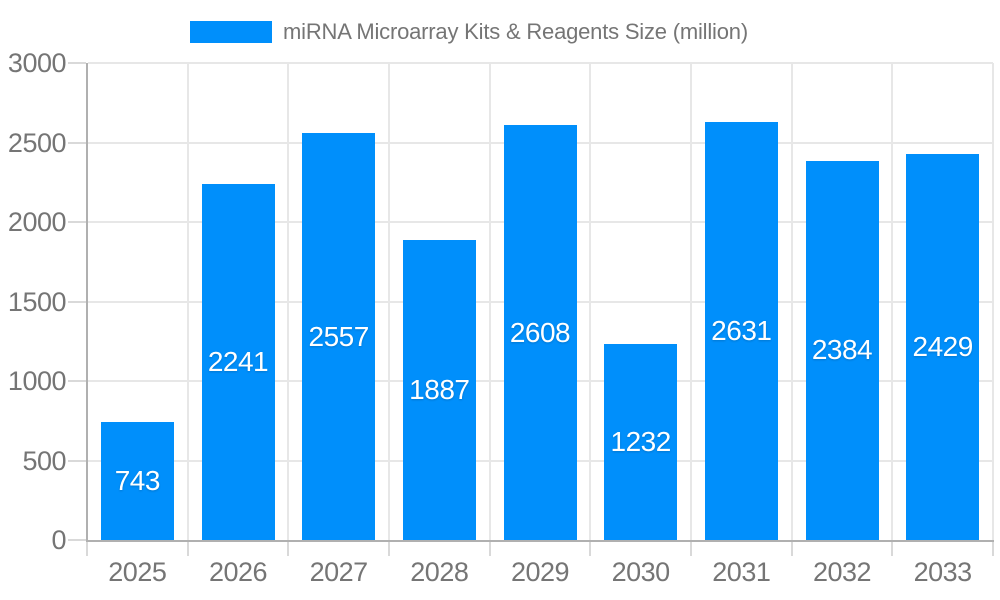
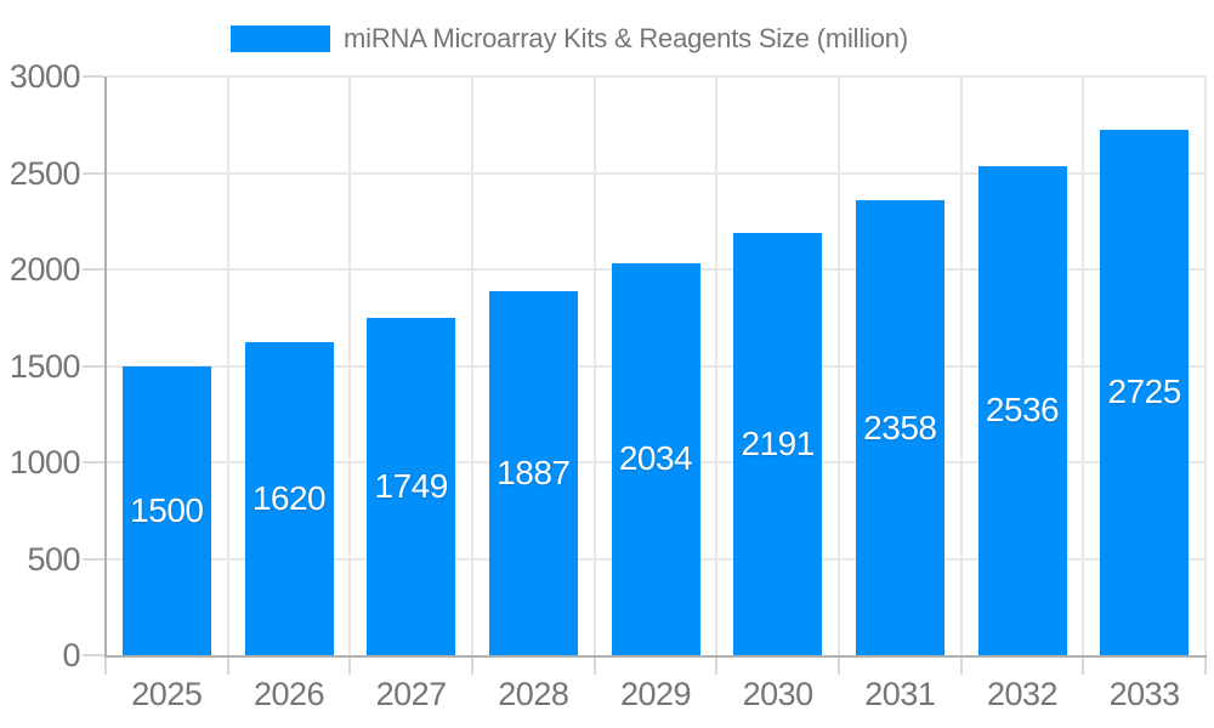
2025: 743 -> 1500
2026: 2241 -> 1620
2027: 2557 -> 1749
2029: 2608 -> 2034
2030: 1232 -> 2191
2031: 2631 -> 2358
2032: 2384 -> 2536
2033: 2429 -> 2725
